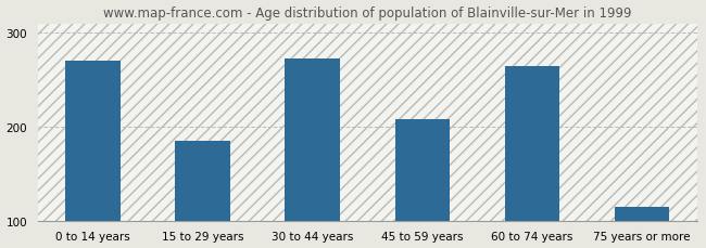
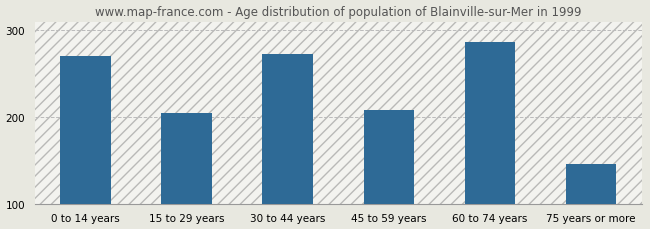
15 to 29 years: 185 -> 204
60 to 74 years: 265 -> 286
75 years or more: 115 -> 146
